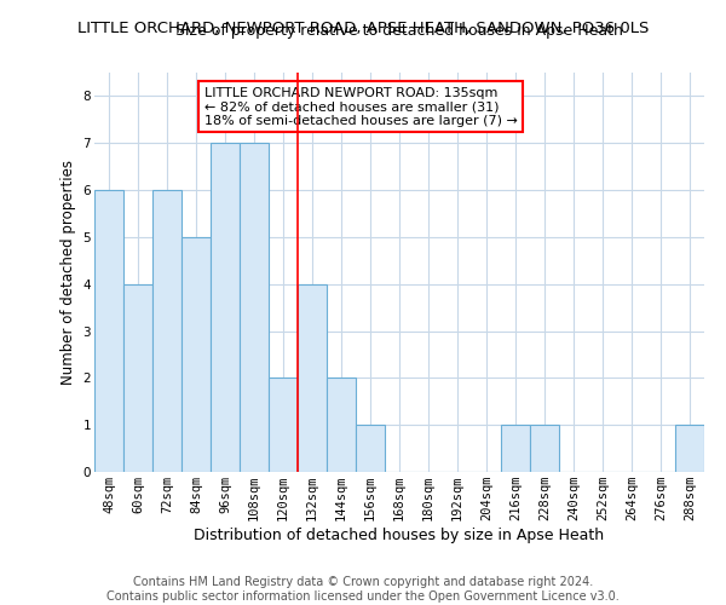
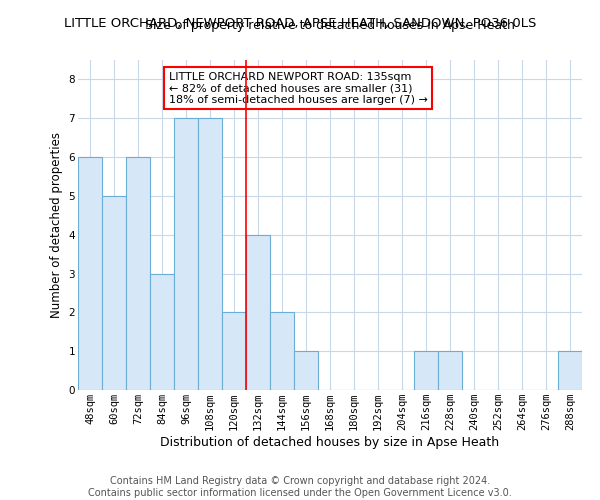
60sqm: 4 -> 5
84sqm: 5 -> 3
